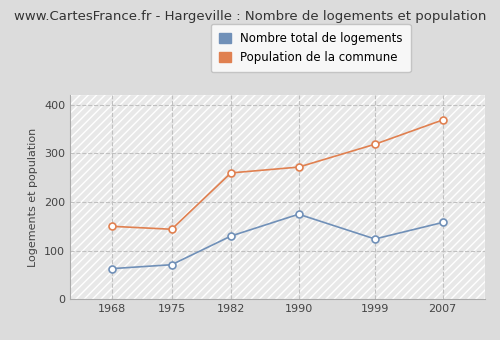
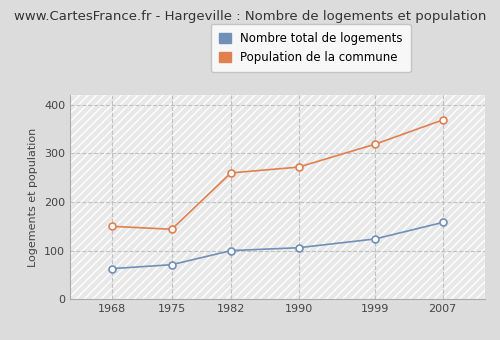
Nombre total de logements/1982: 130 -> 100
Nombre total de logements/1990: 175 -> 106
